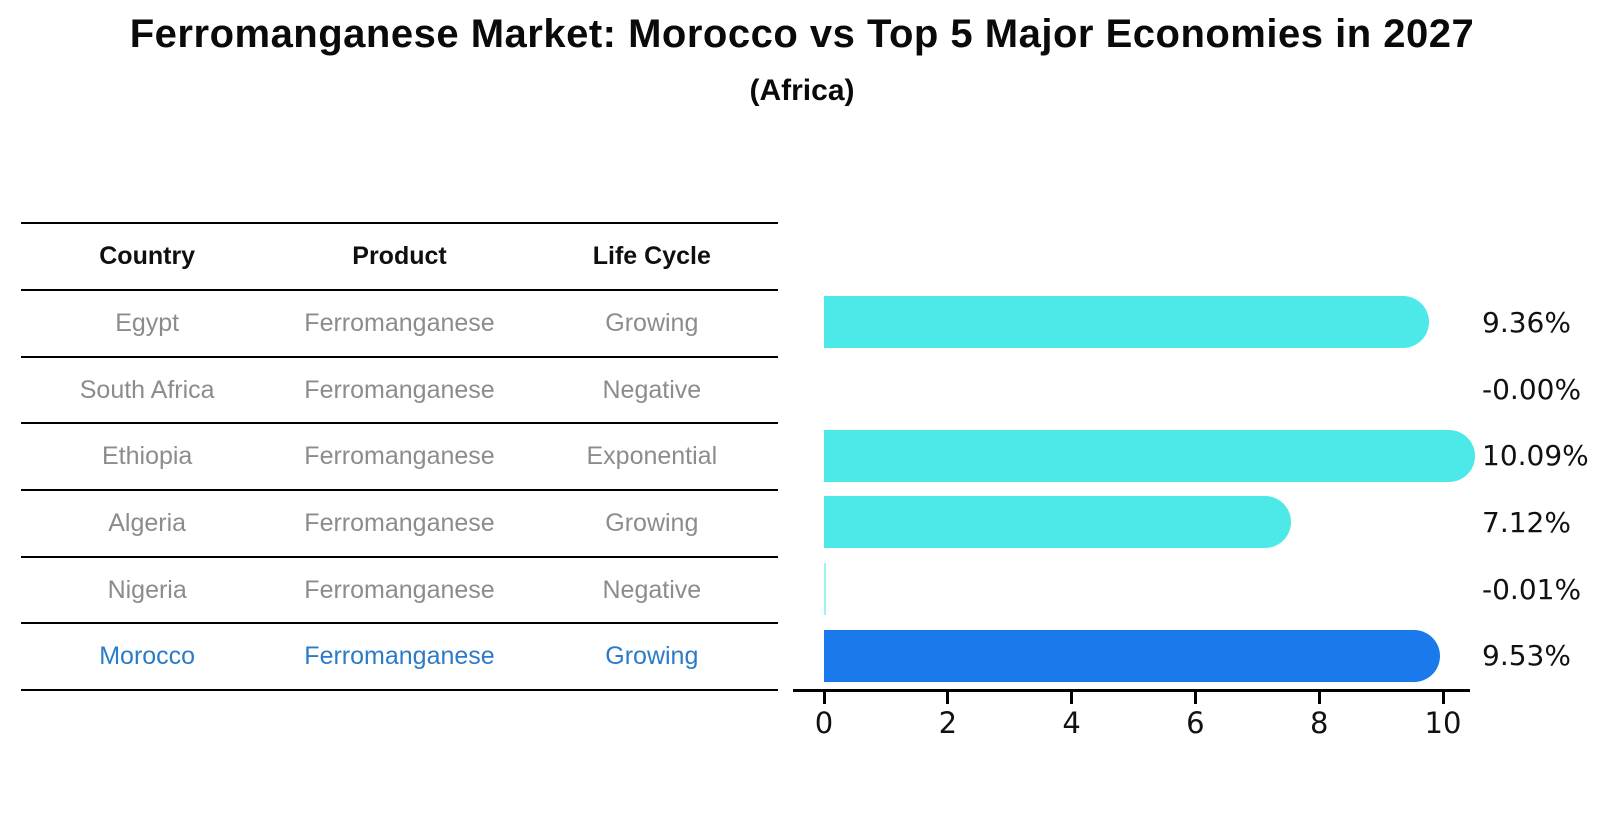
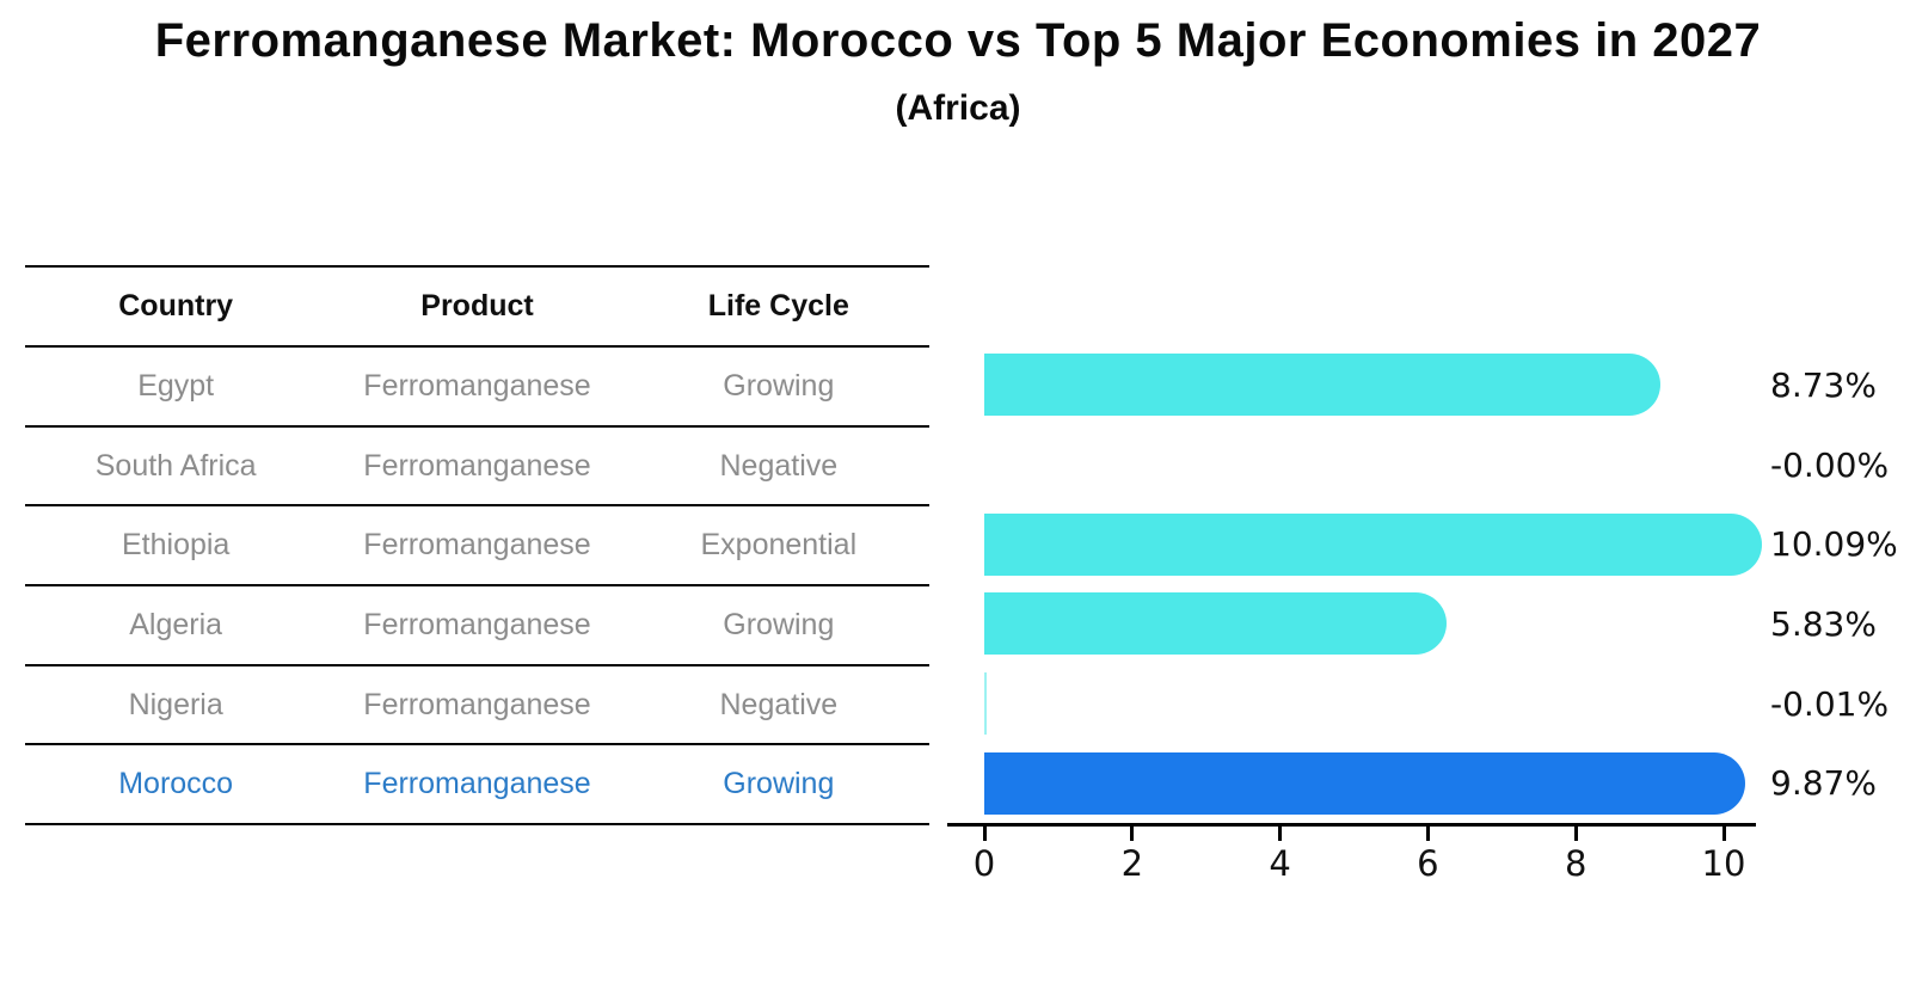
Egypt: 9.36% -> 8.73%
Algeria: 7.12% -> 5.83%
Morocco: 9.53% -> 9.87%
